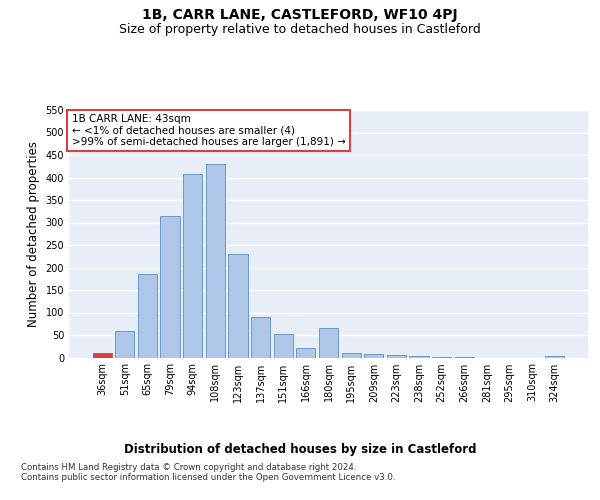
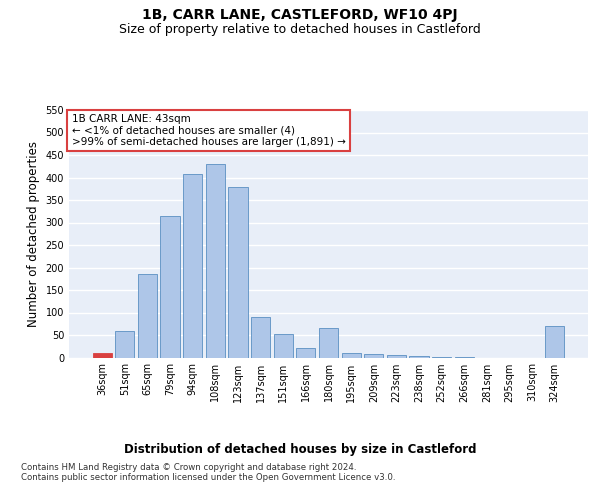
123sqm: 230 -> 380
324sqm: 3 -> 70
